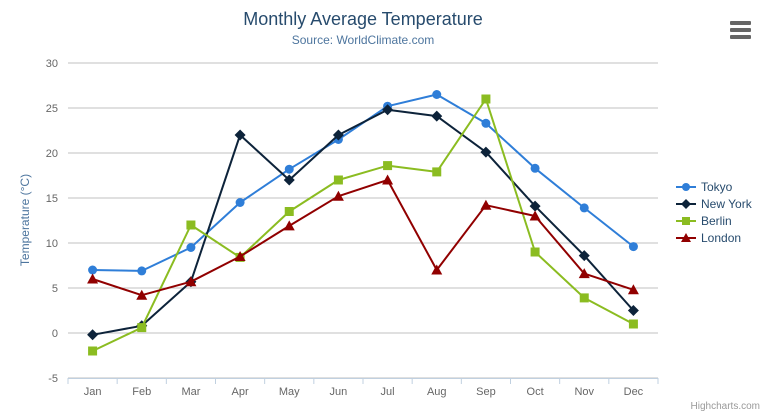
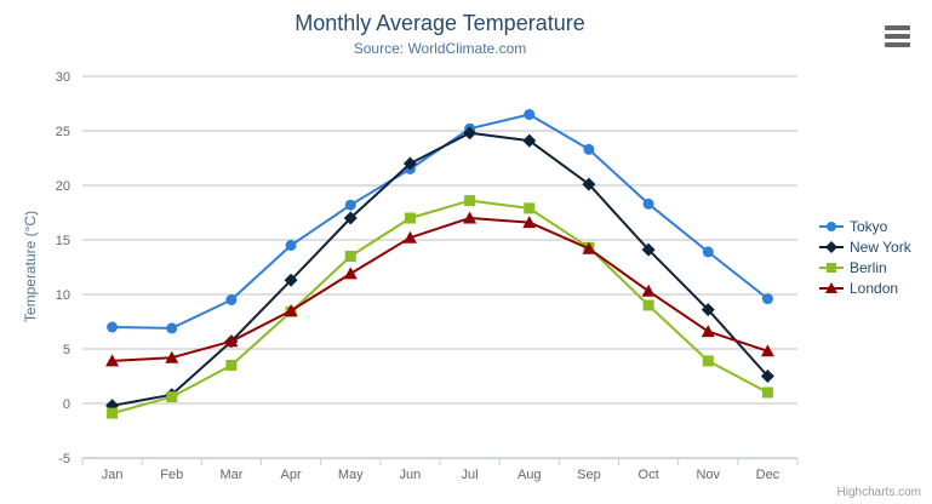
Berlin/Jan: -2 -> -1
London/Jan: 6 -> 4
Berlin/Mar: 12 -> 4
New York/Apr: 22 -> 11
London/Aug: 7 -> 17
Berlin/Sep: 26 -> 14
London/Oct: 13 -> 10
